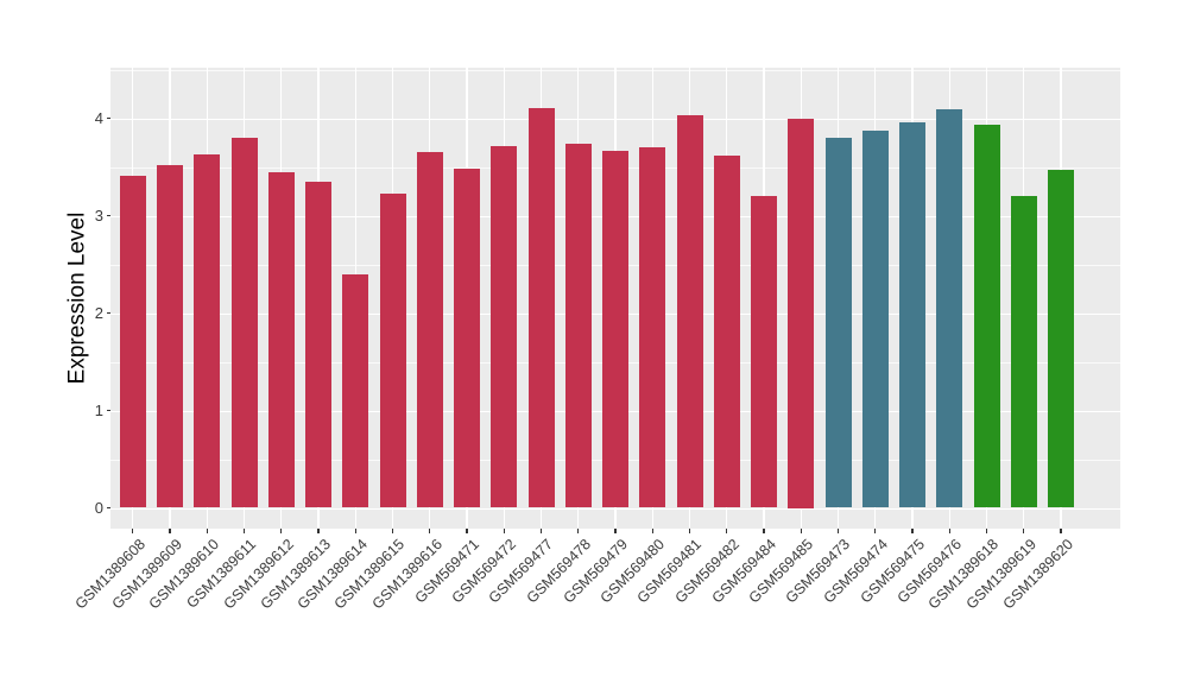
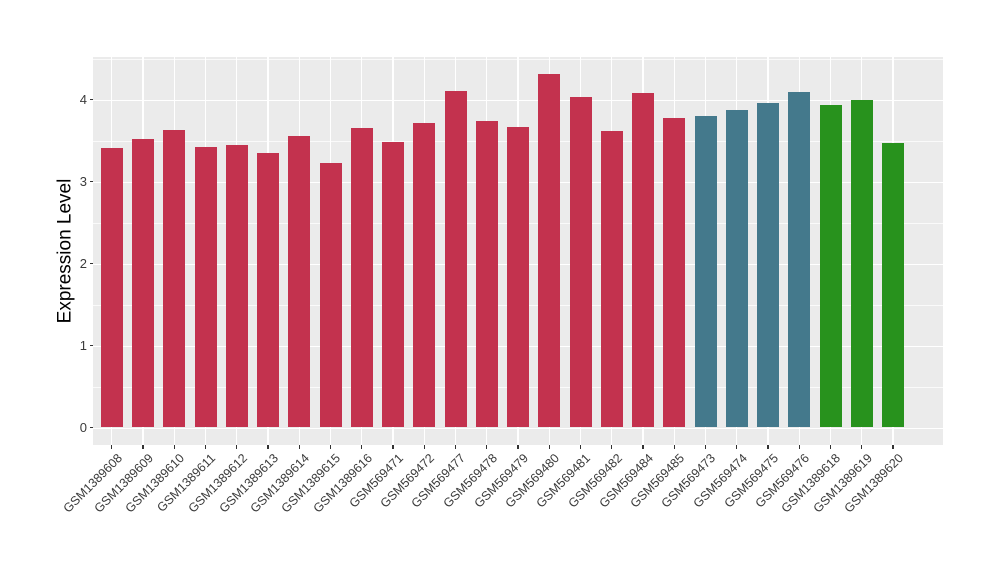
GSM1389611: 3.8 -> 3.4
GSM1389614: 2.4 -> 3.6
GSM569480: 3.7 -> 4.3
GSM569484: 3.2 -> 4.1
GSM569485: 4.0 -> 3.8
GSM1389619: 3.2 -> 4.0
